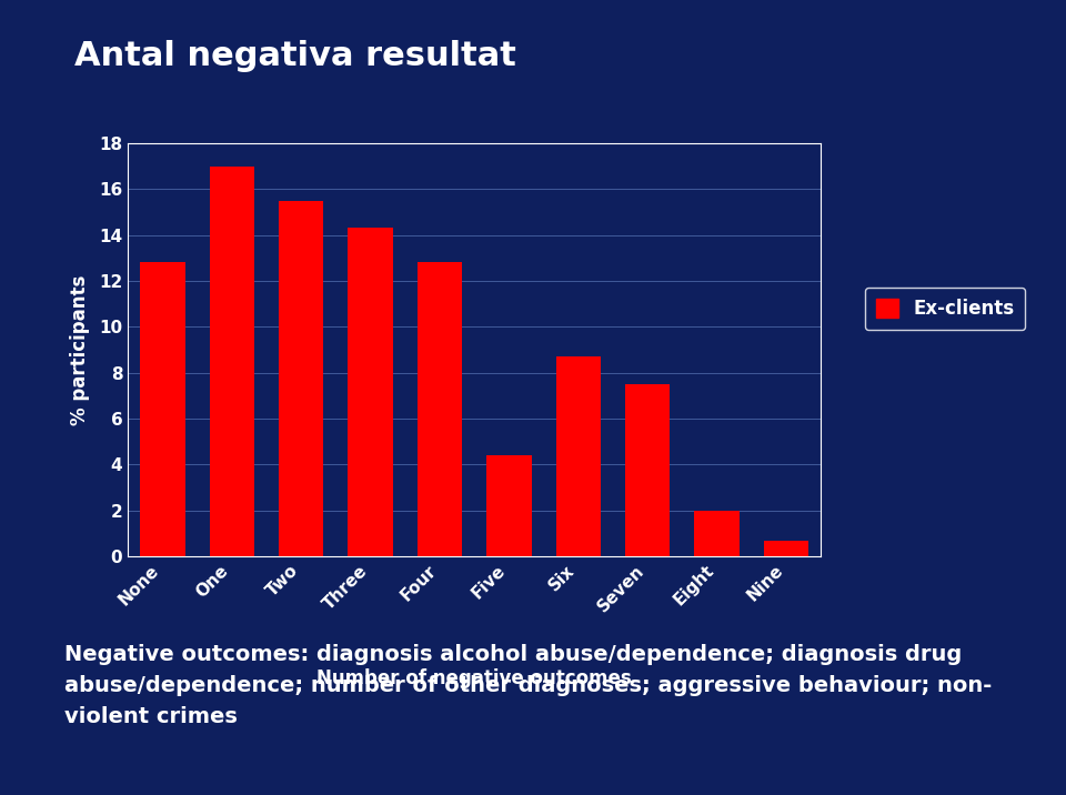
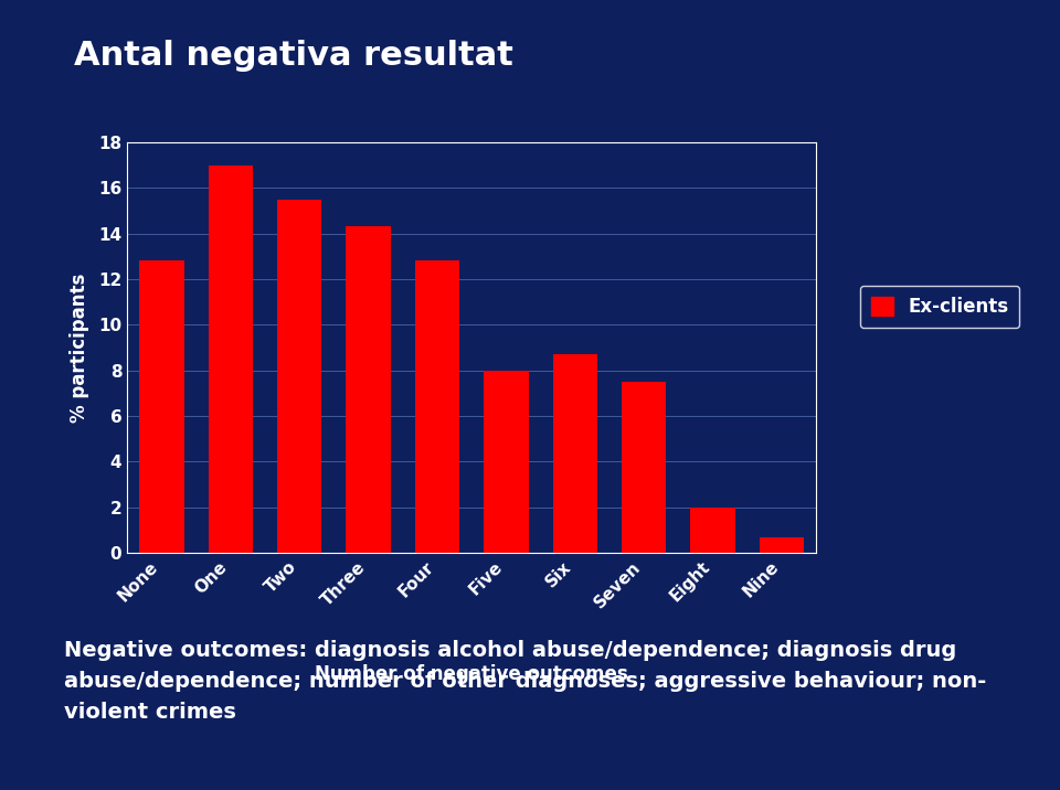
Five: 4.4 -> 8.0
